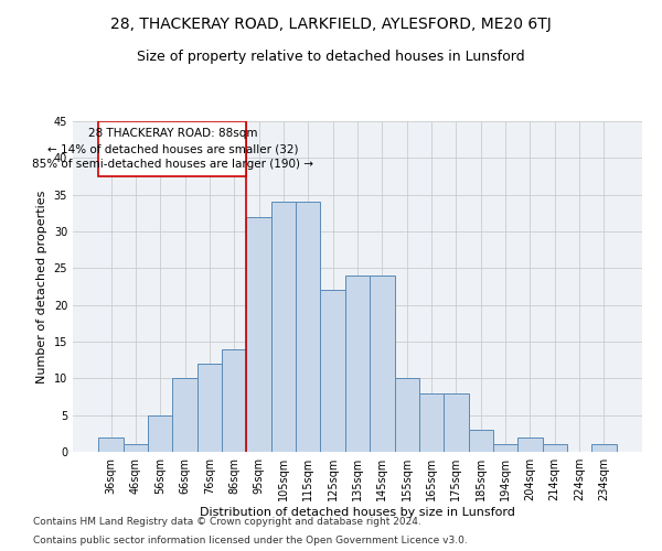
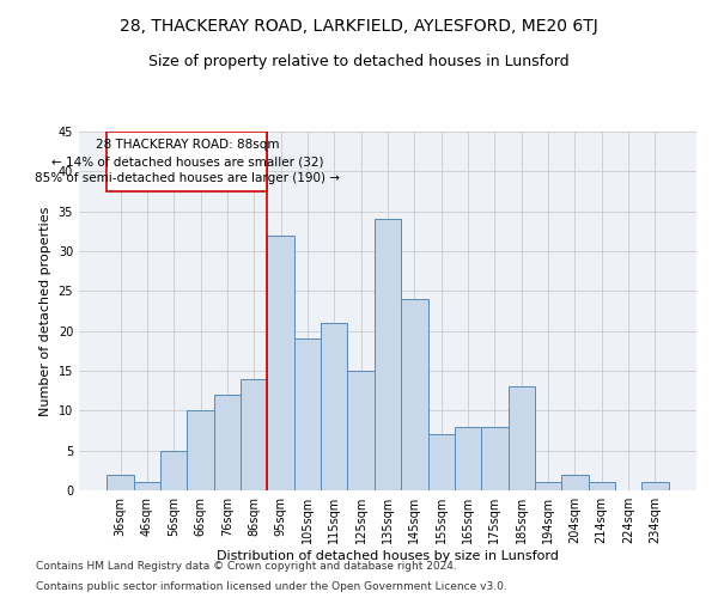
105sqm: 34 -> 19
115sqm: 34 -> 21
125sqm: 22 -> 15
135sqm: 24 -> 34
155sqm: 10 -> 7
185sqm: 3 -> 13
